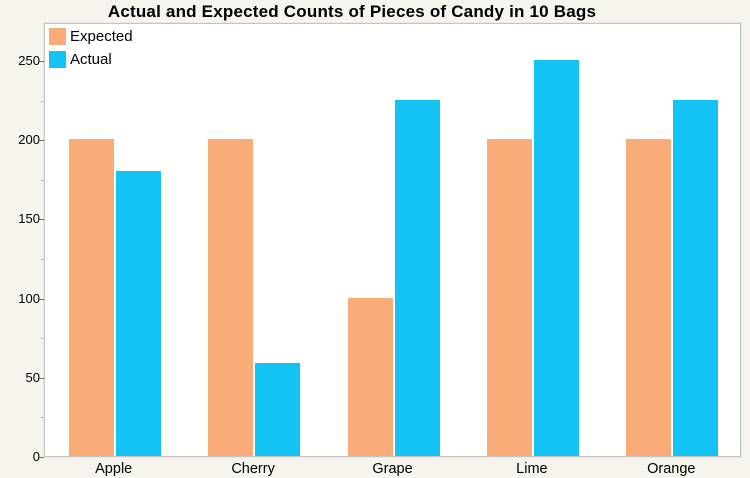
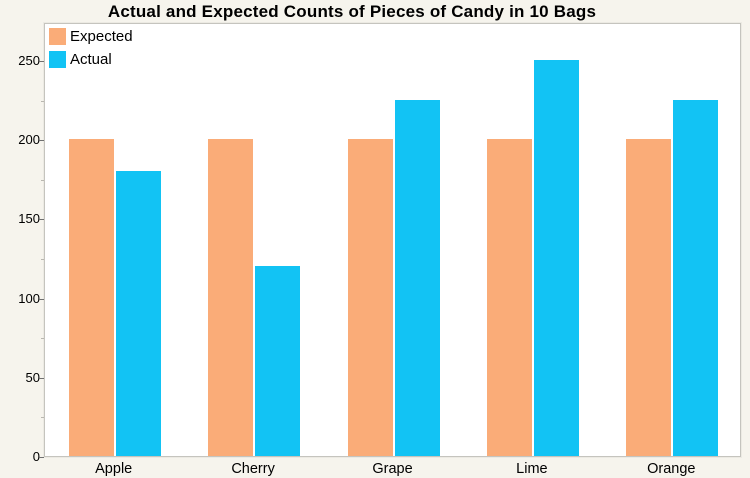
Actual/Cherry: 59 -> 120
Expected/Grape: 100 -> 200
